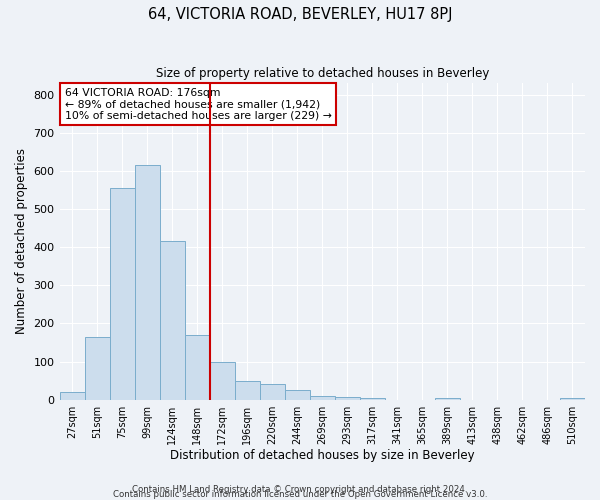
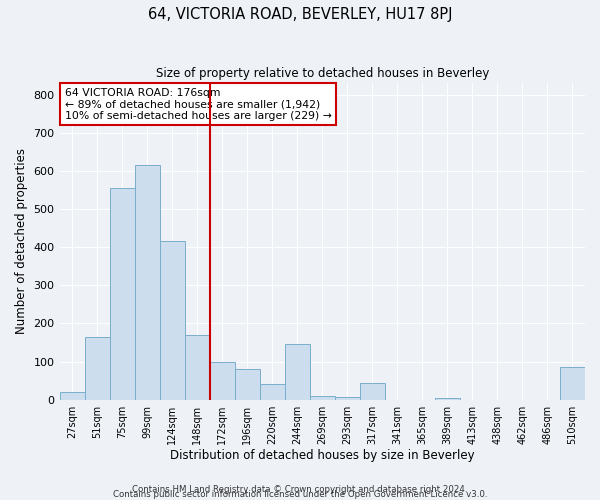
196sqm: 50 -> 80
244sqm: 25 -> 145
317sqm: 5 -> 45
510sqm: 5 -> 85
